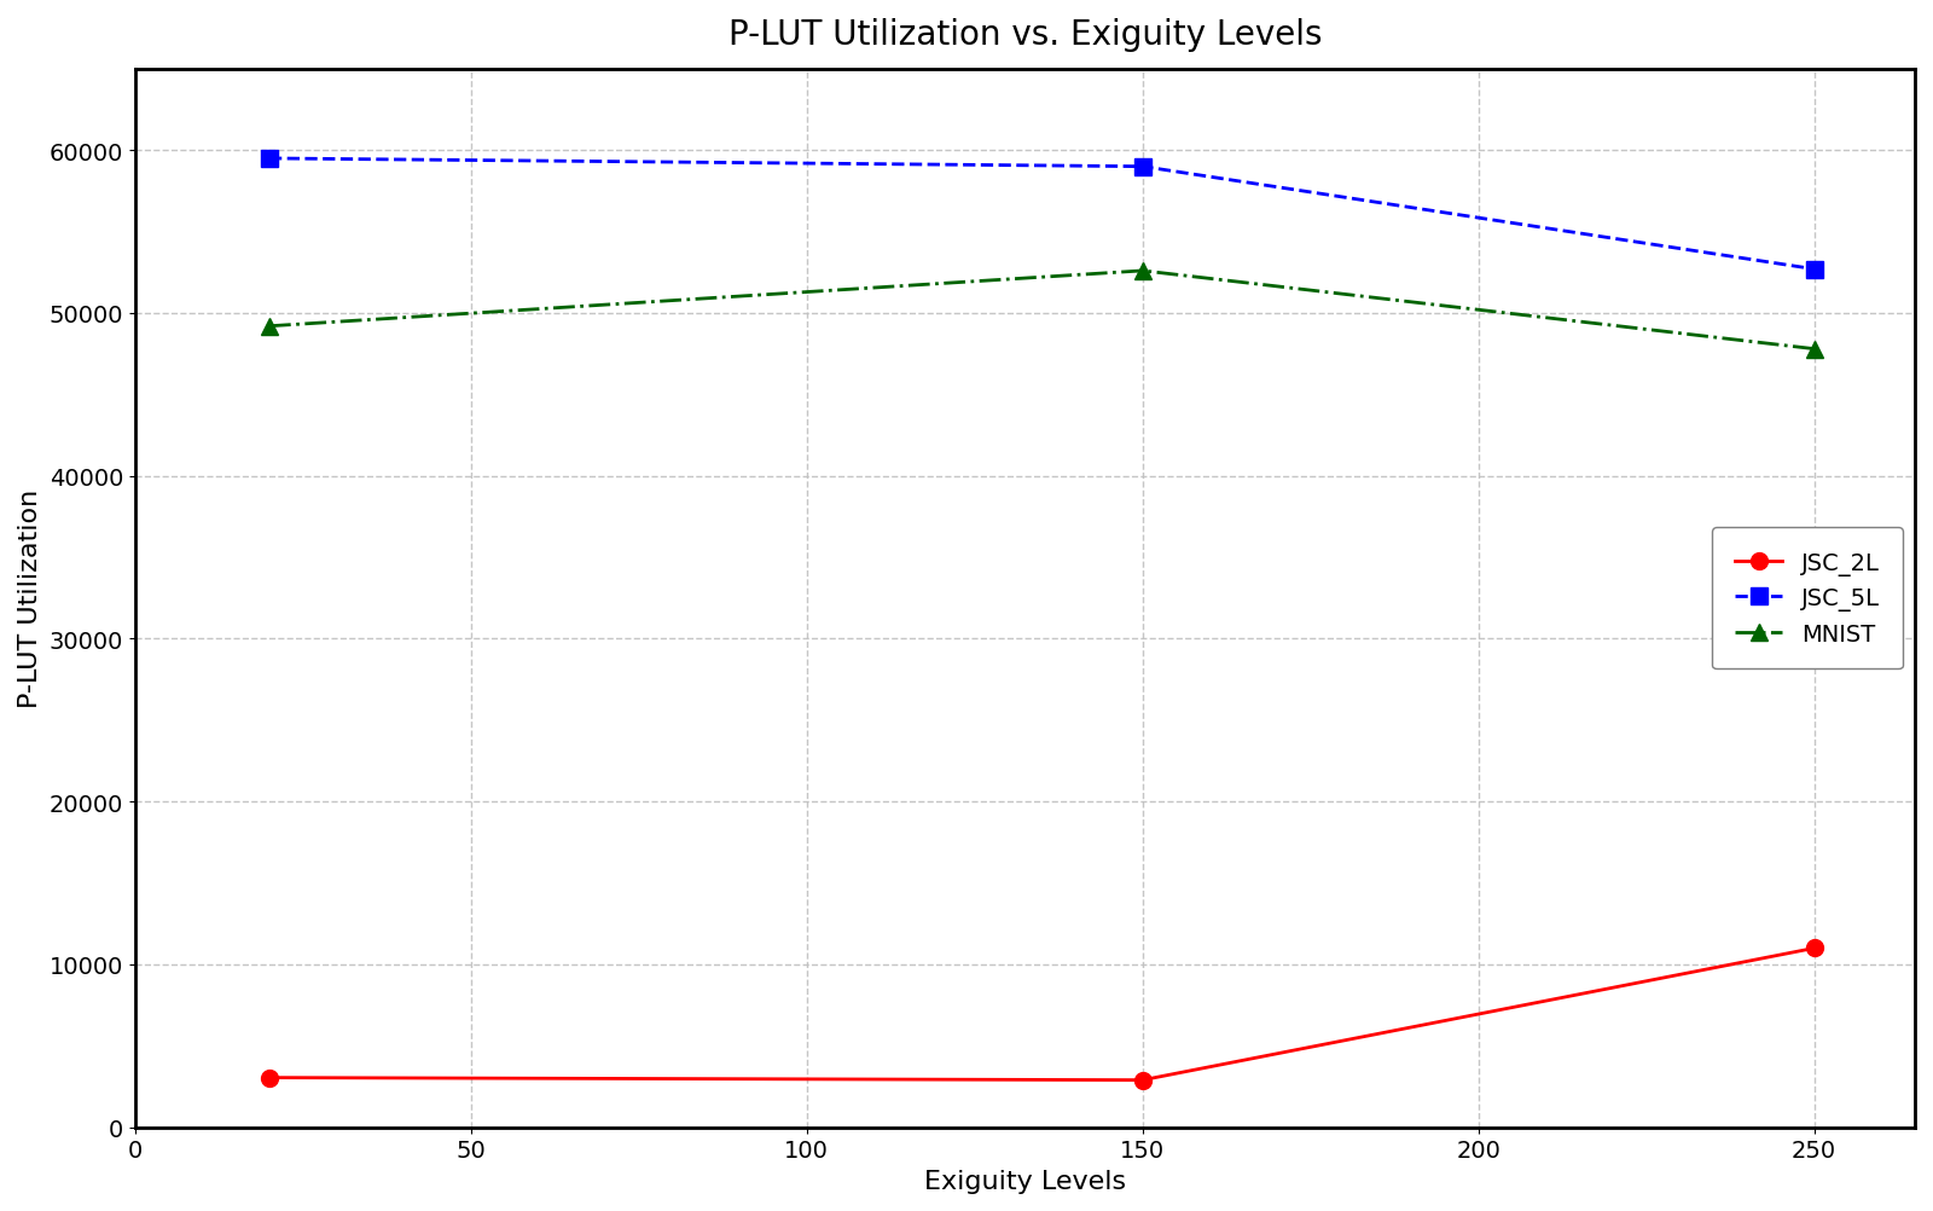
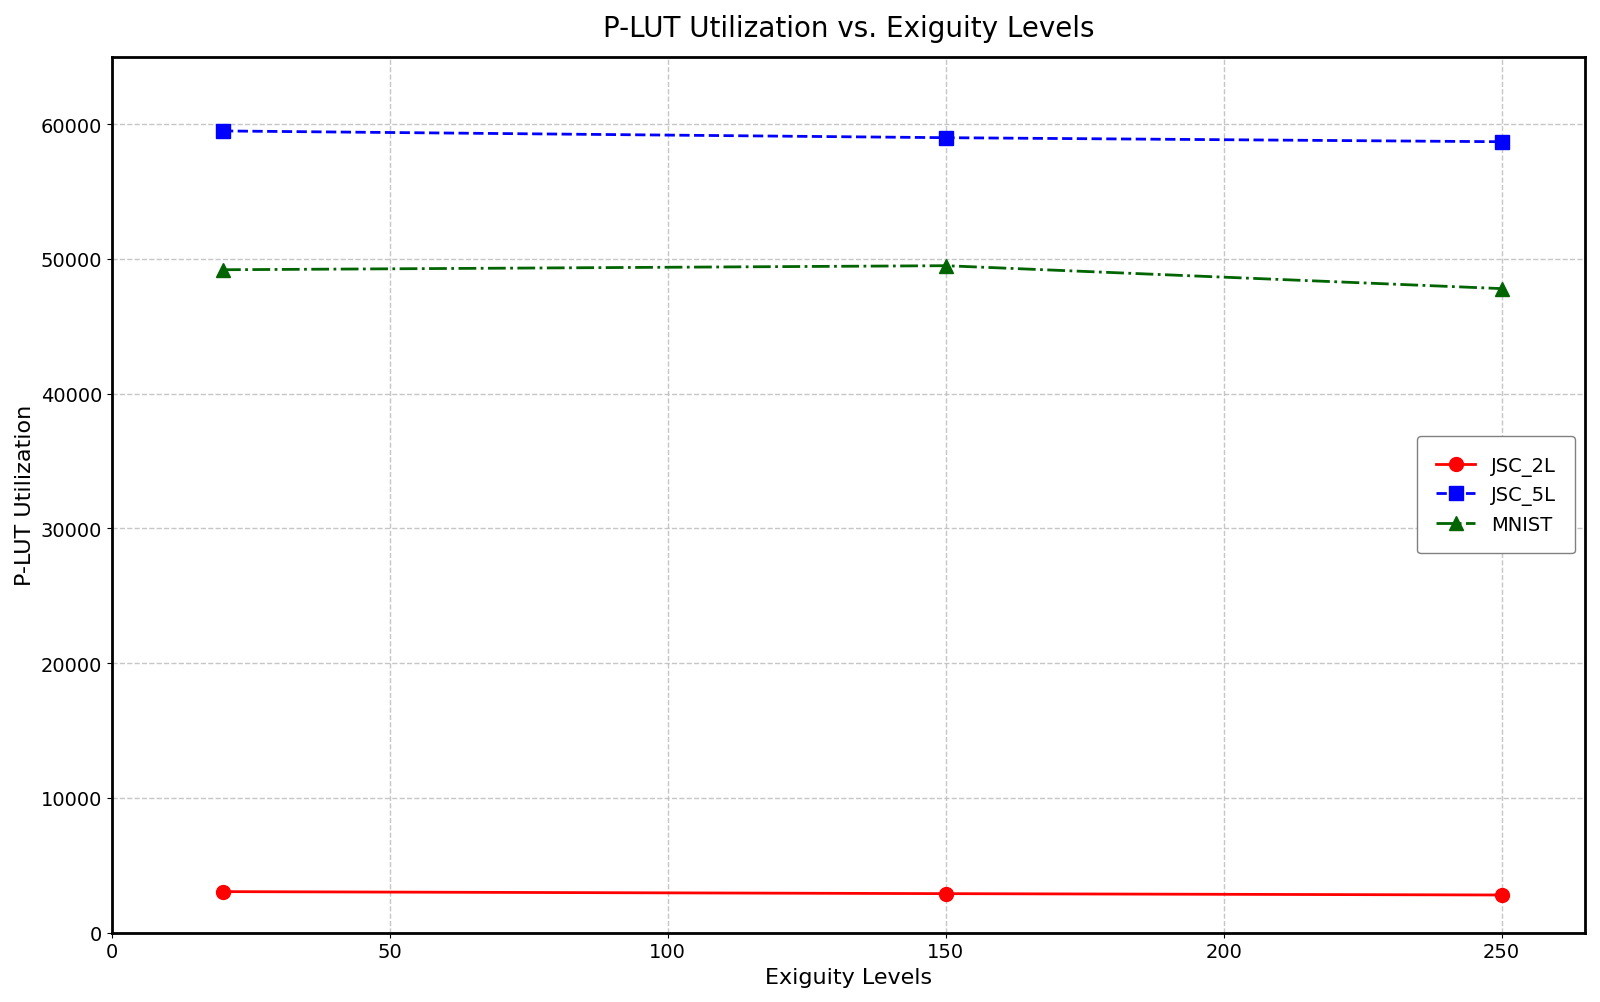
MNIST/150: 52600 -> 49500
JSC_2L/250: 11000 -> 2800
JSC_5L/250: 52700 -> 58700
